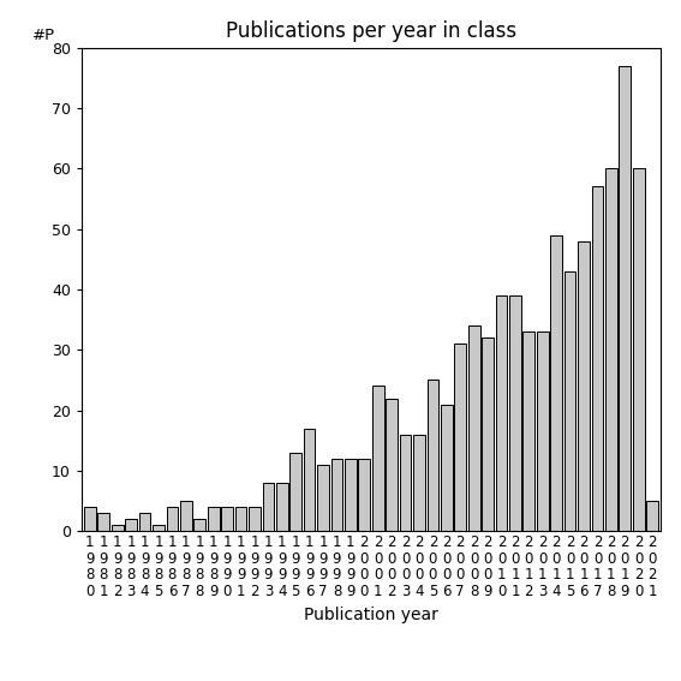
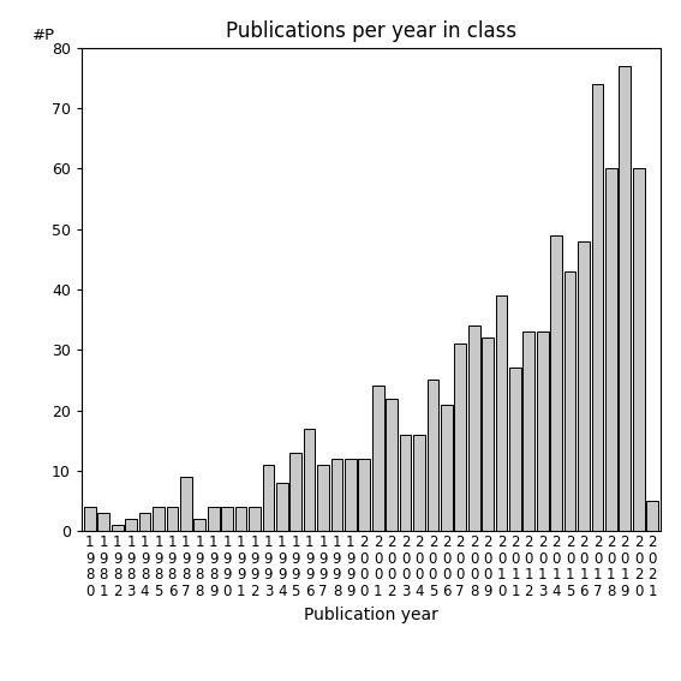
1 9 8 5: 1 -> 4
1 9 8 7: 5 -> 9
1 9 9 3: 8 -> 11
2 0 1 1: 39 -> 27
2 0 1 7: 57 -> 74
